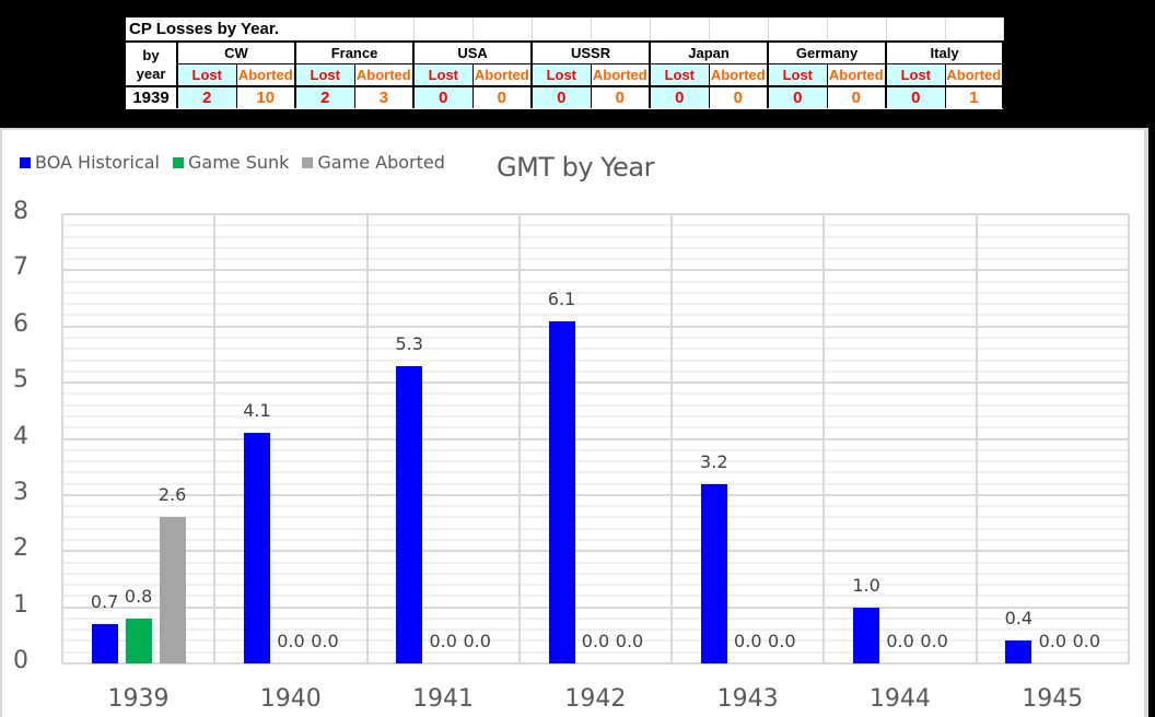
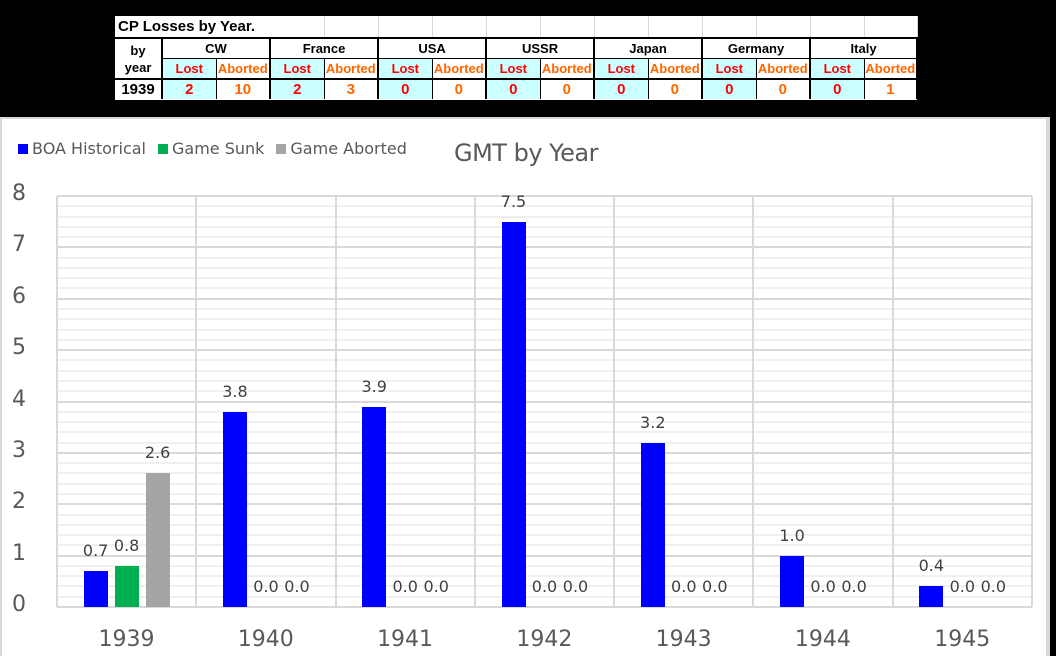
BOA Historical/1940: 4.1 -> 3.8
BOA Historical/1941: 5.3 -> 3.9
BOA Historical/1942: 6.1 -> 7.5
